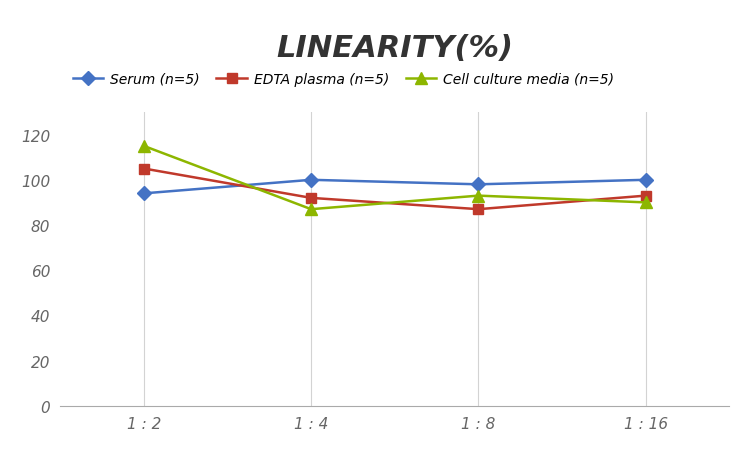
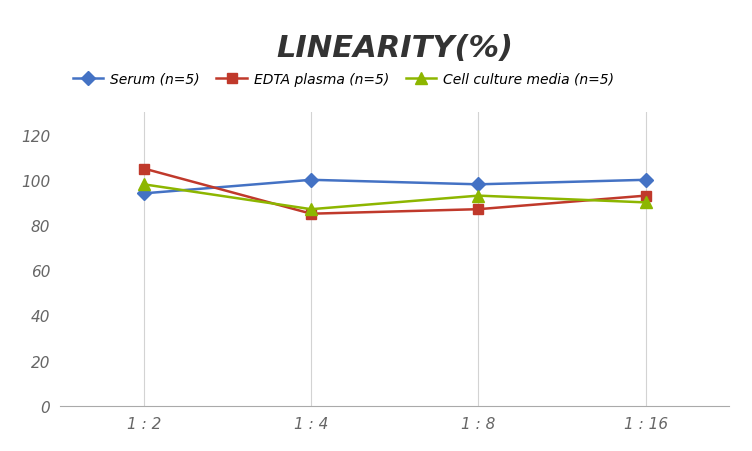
Cell culture media (n=5)/1 : 2: 115 -> 98
EDTA plasma (n=5)/1 : 4: 92 -> 85
